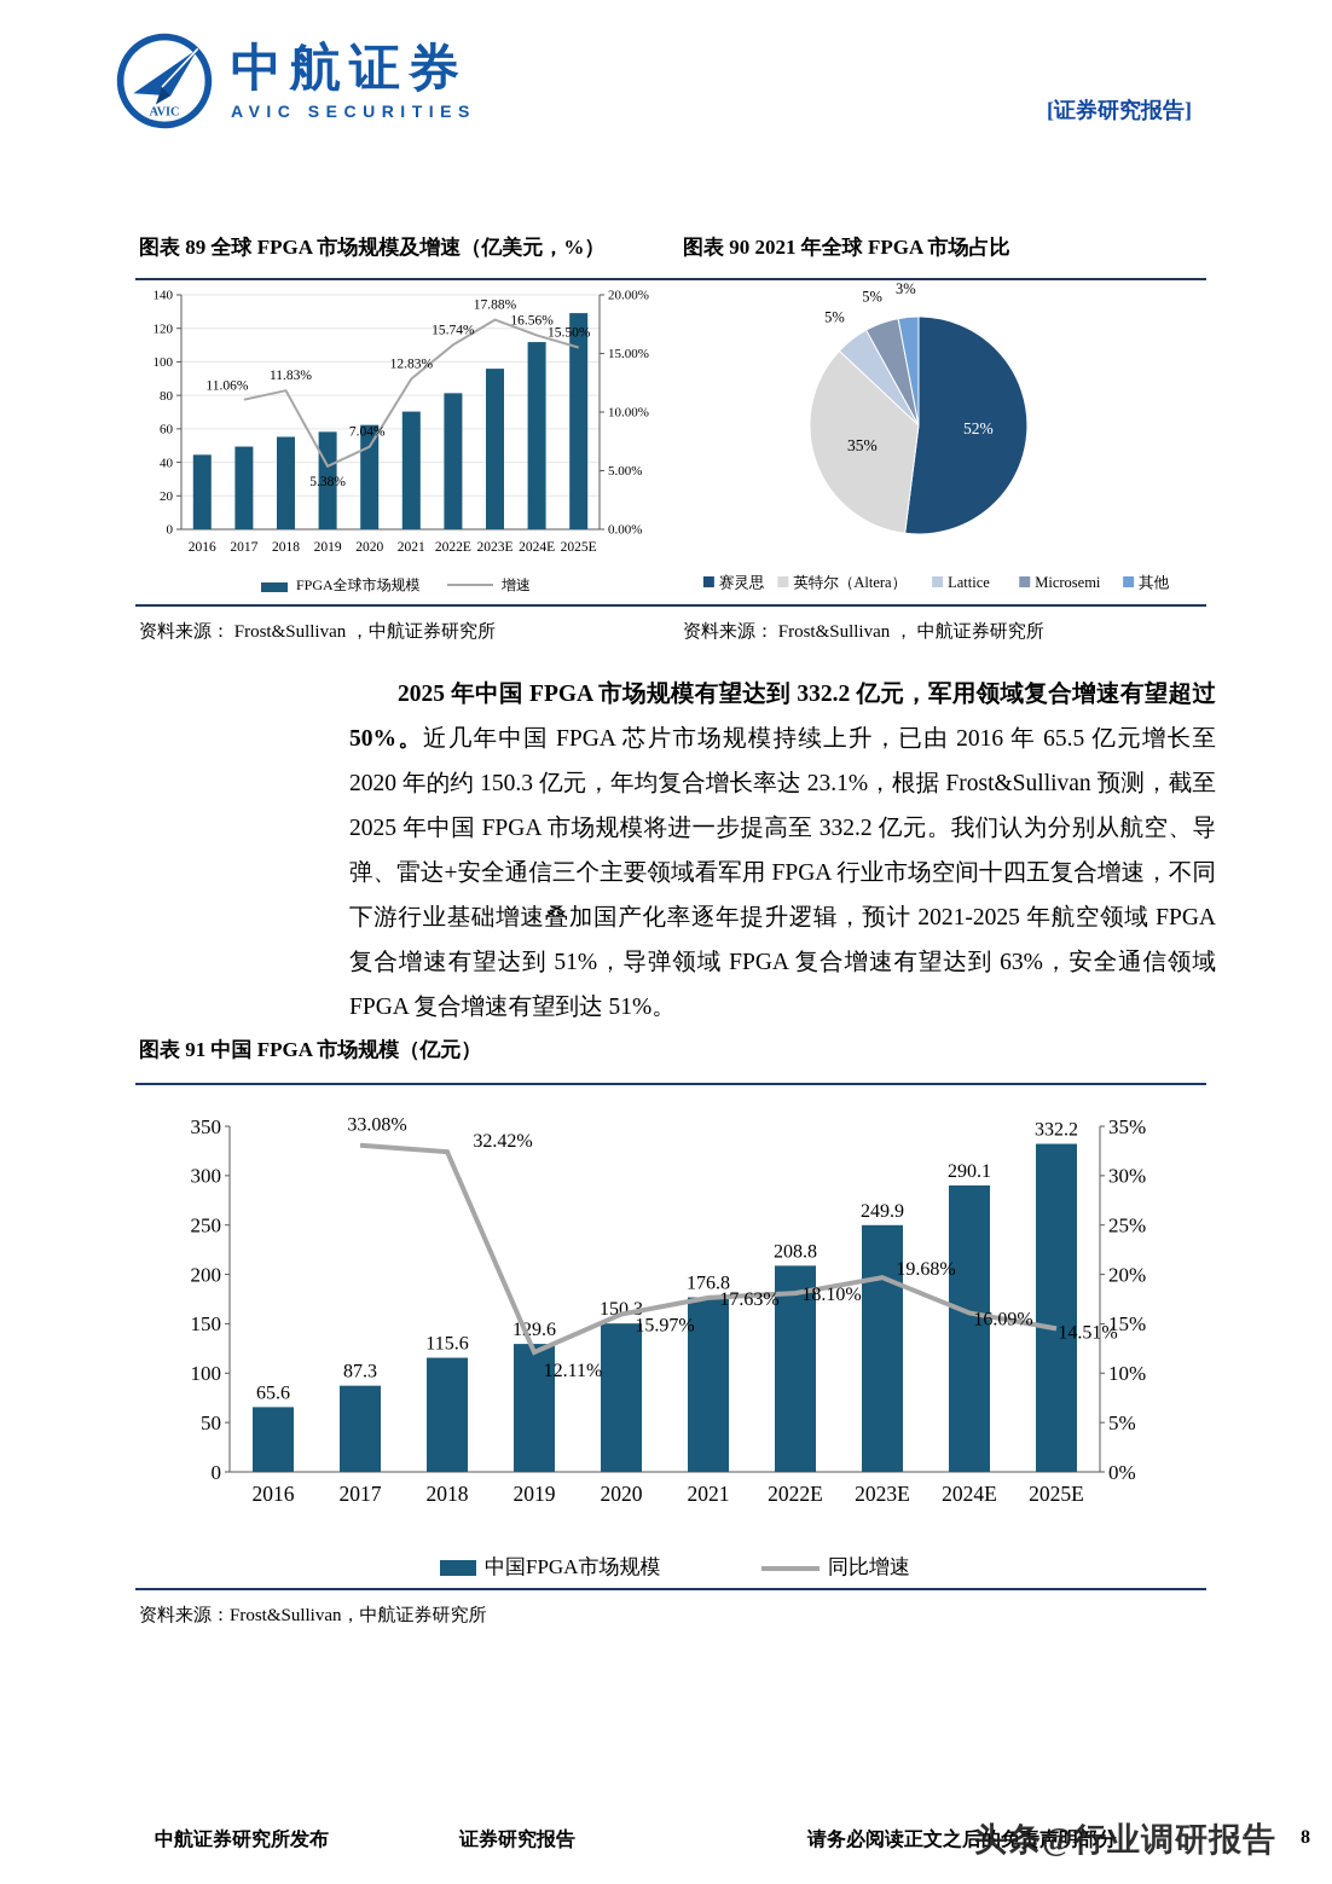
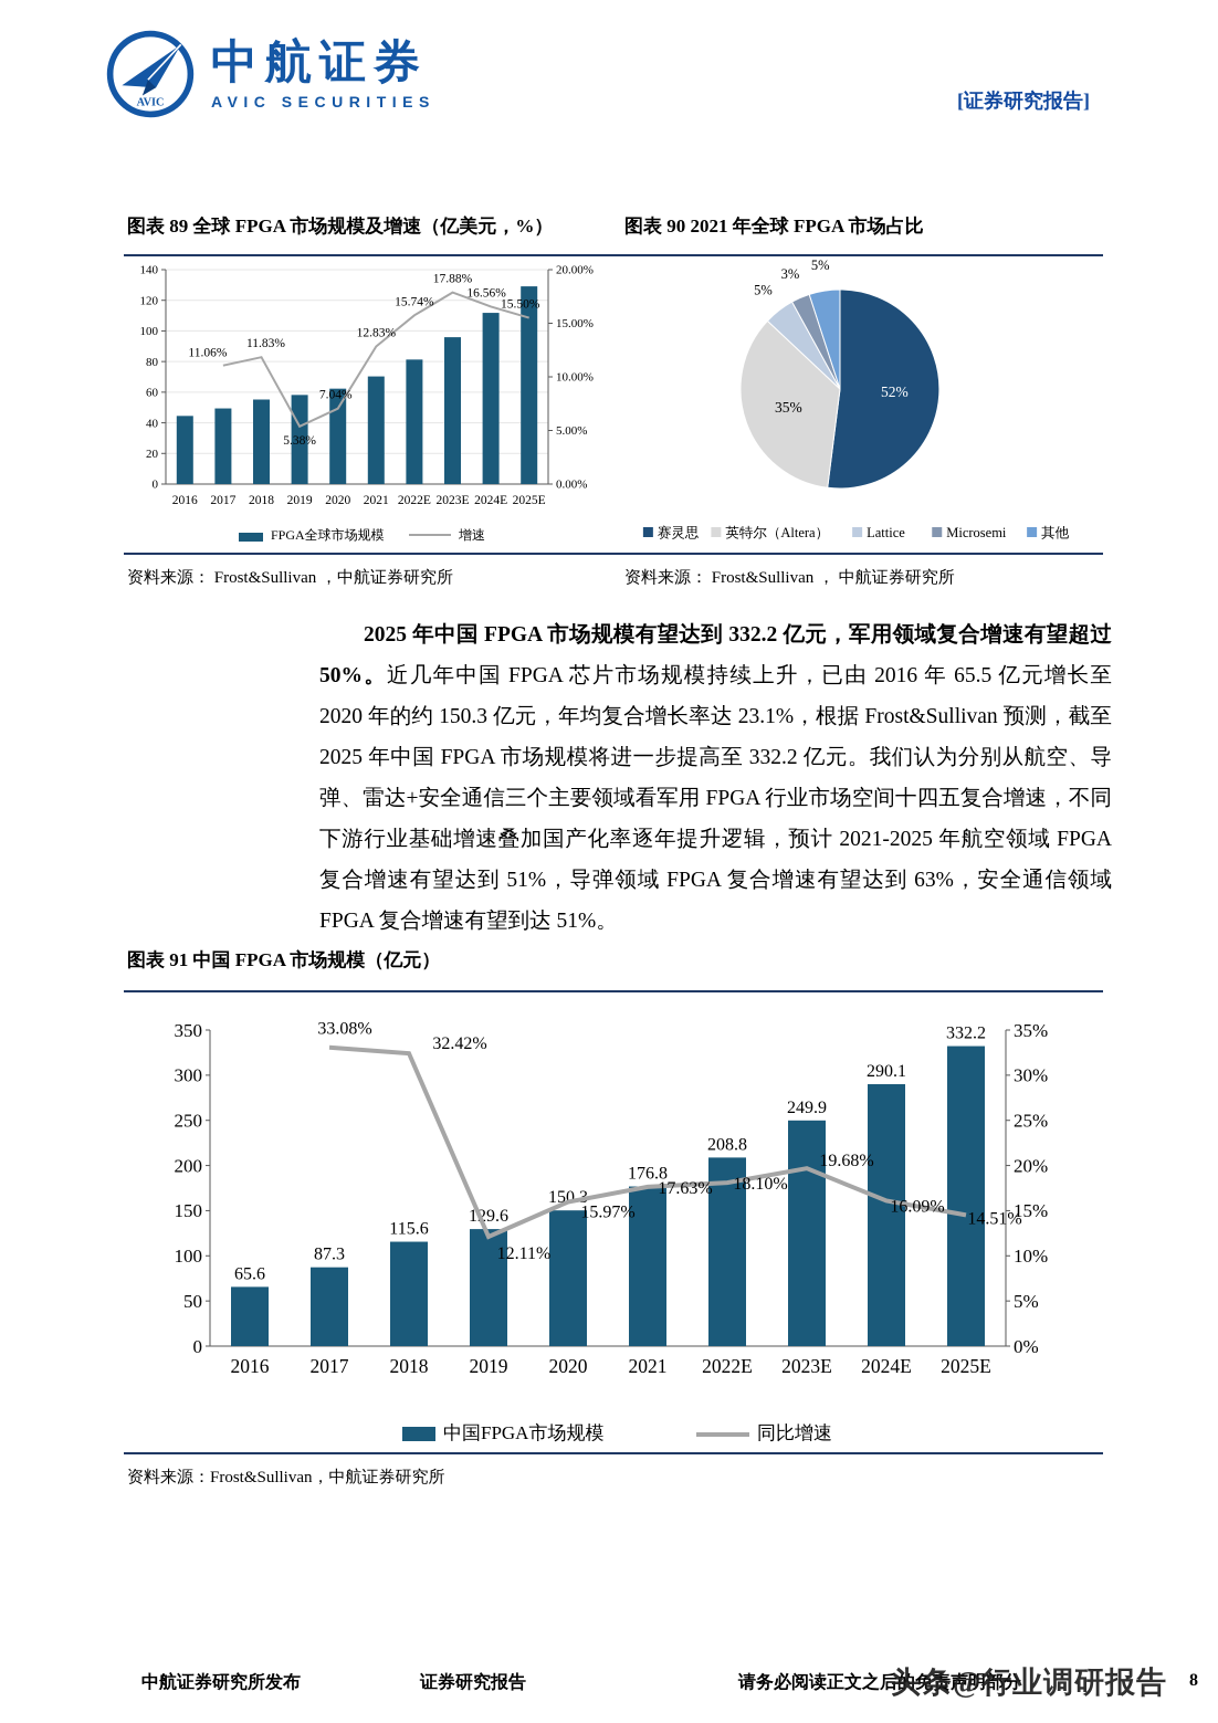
图表 90 2021 年全球 FPGA 市场占比/Microsemi: 5% -> 3%
图表 90 2021 年全球 FPGA 市场占比/其他: 3% -> 5%
